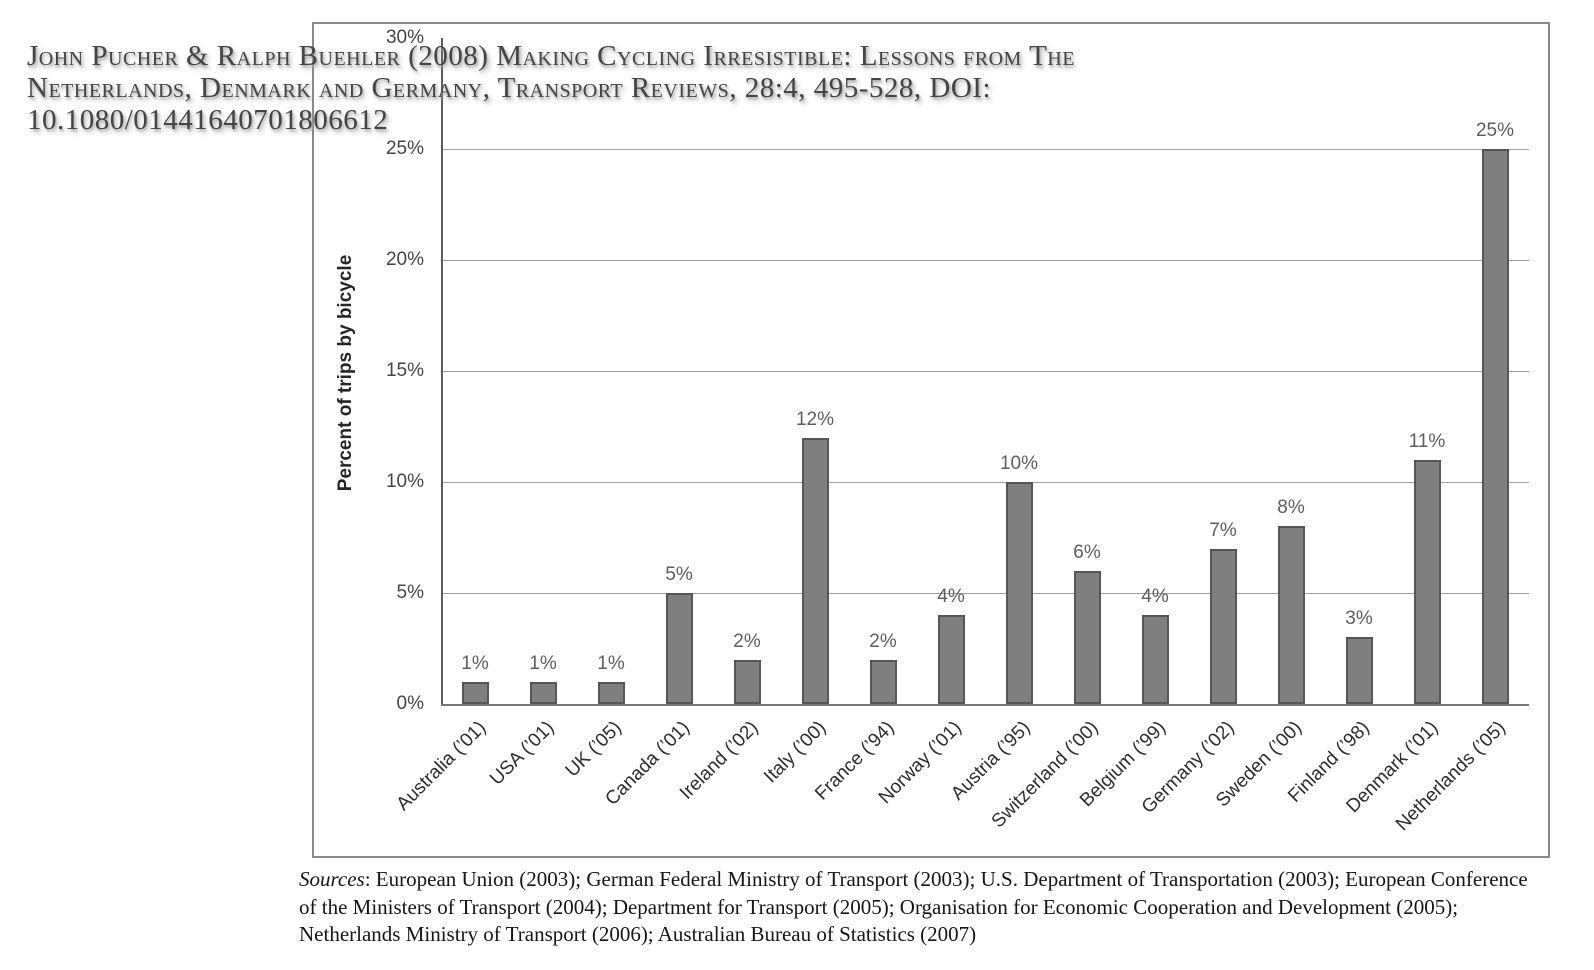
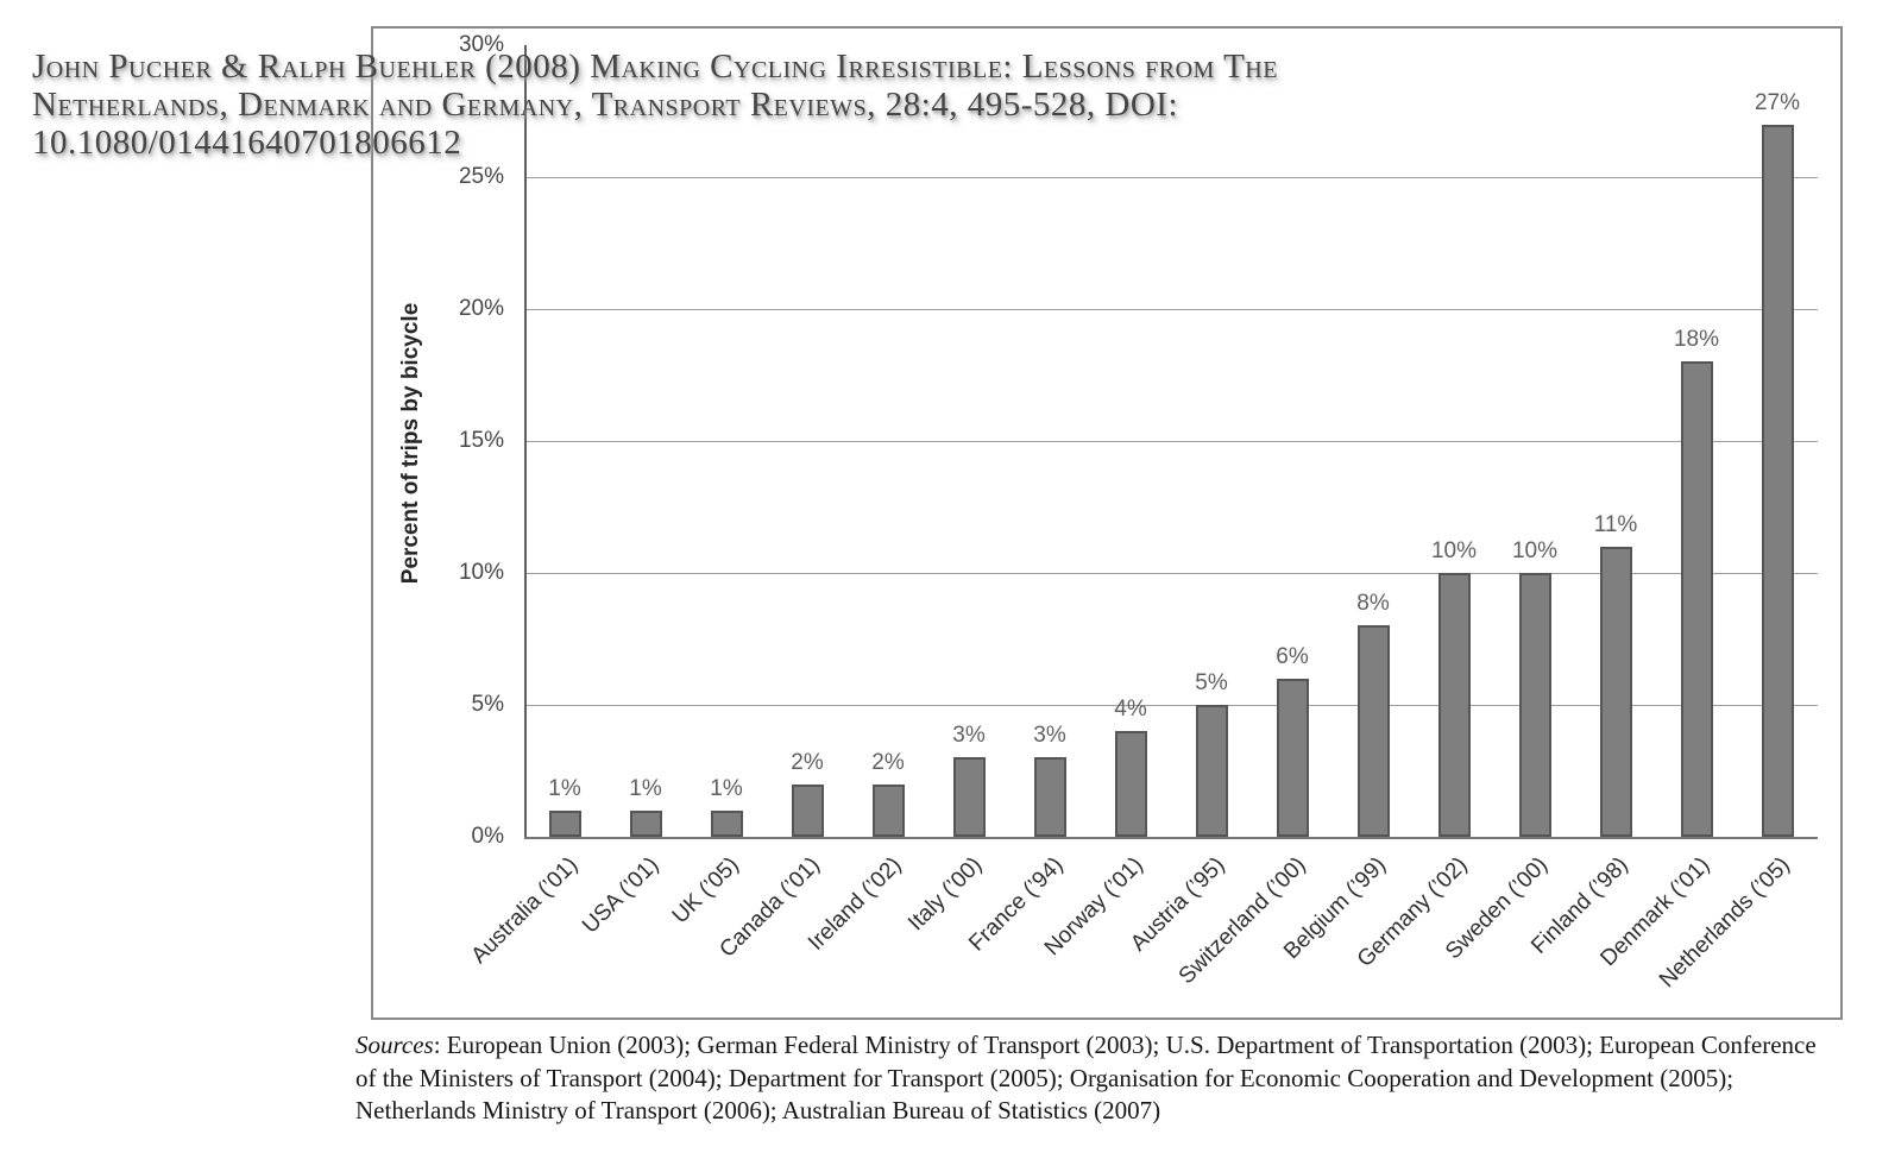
Canada (’01): 5% -> 2%
Italy (’00): 12% -> 3%
France (’94): 2% -> 3%
Austria (’95): 10% -> 5%
Belgium (’99): 4% -> 8%
Germany (’02): 7% -> 10%
Sweden (’00): 8% -> 10%
Finland (’98): 3% -> 11%
Denmark (’01): 11% -> 18%
Netherlands (’05): 25% -> 27%
